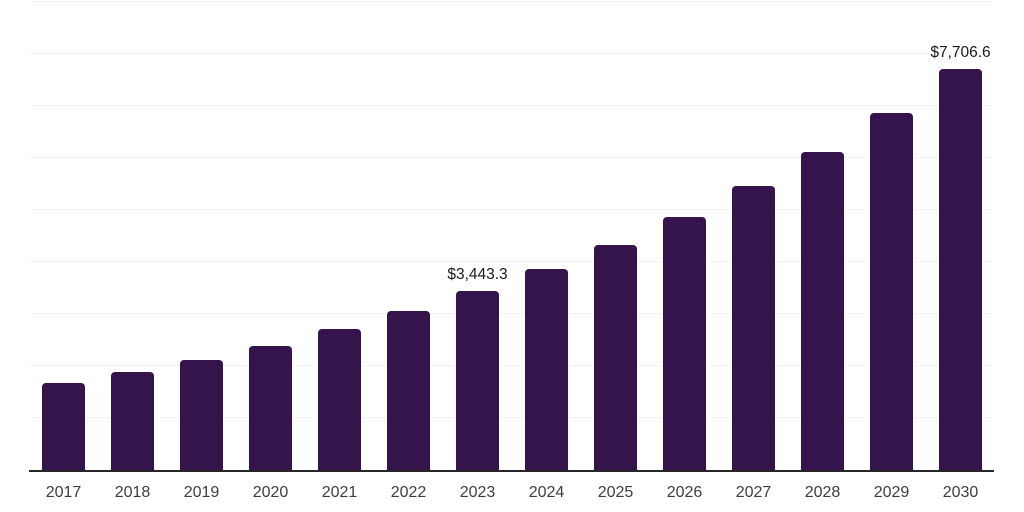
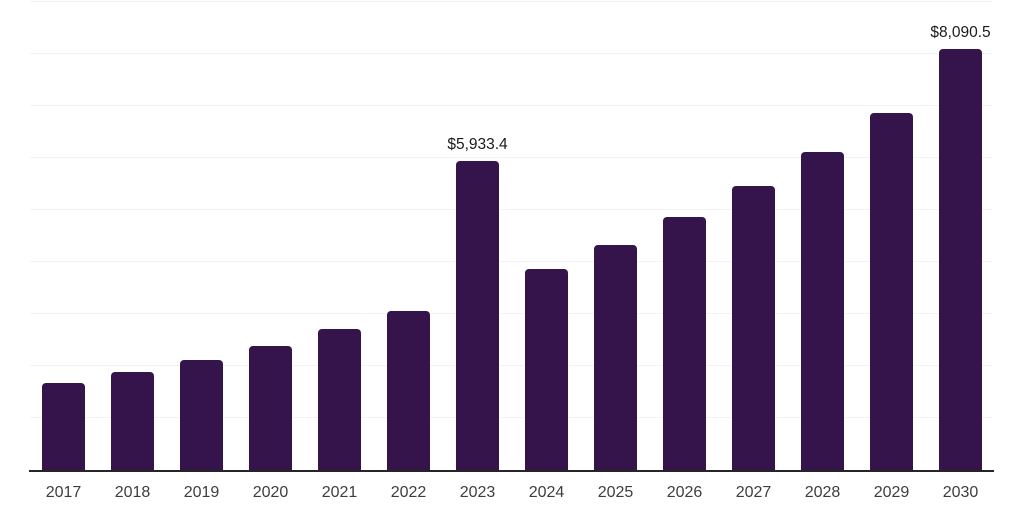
2023: $3,443.3 -> $5,933.4
2030: $7,706.6 -> $8,090.5
